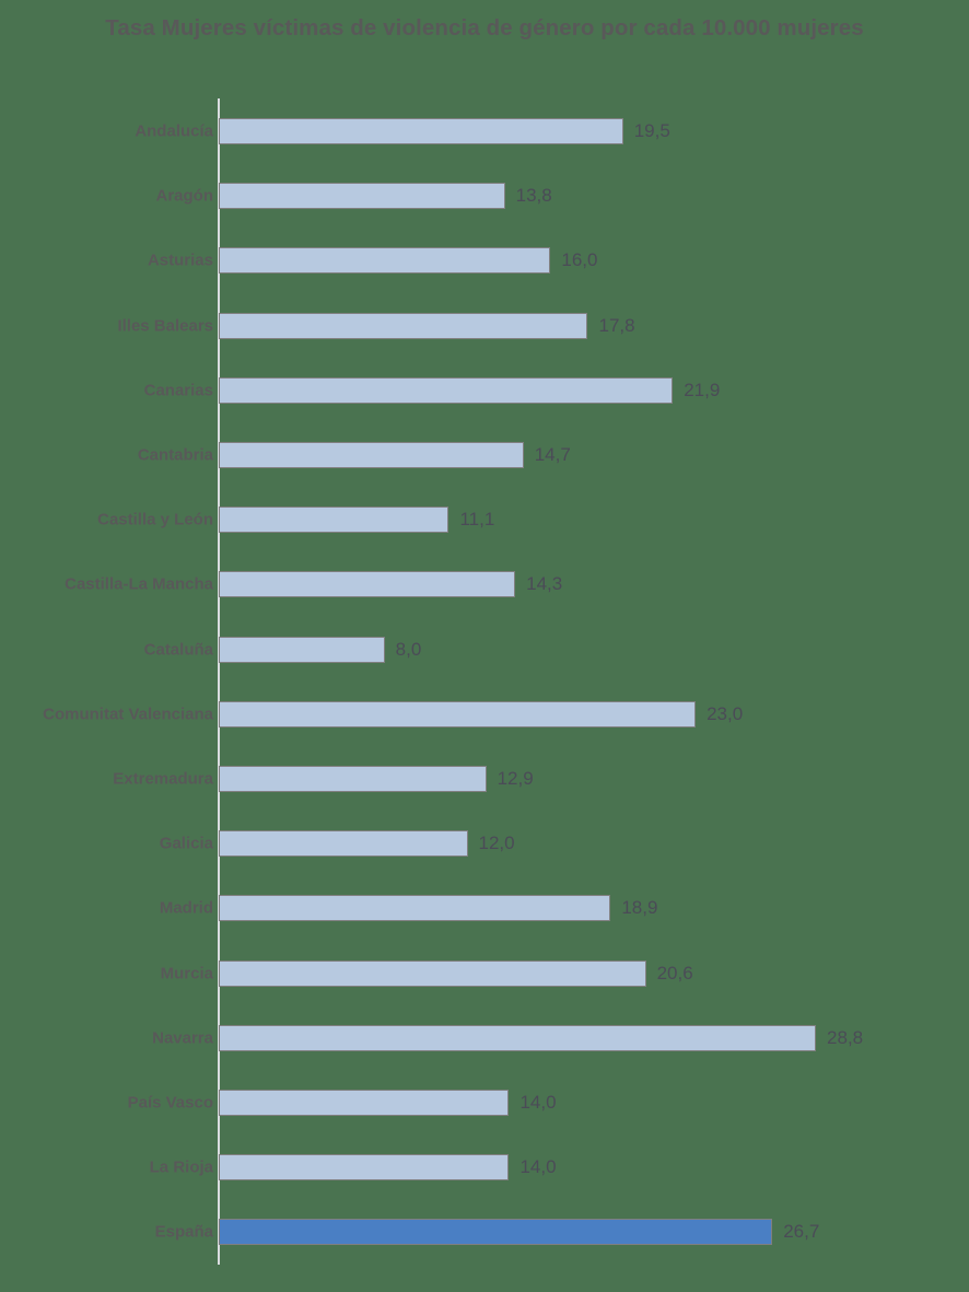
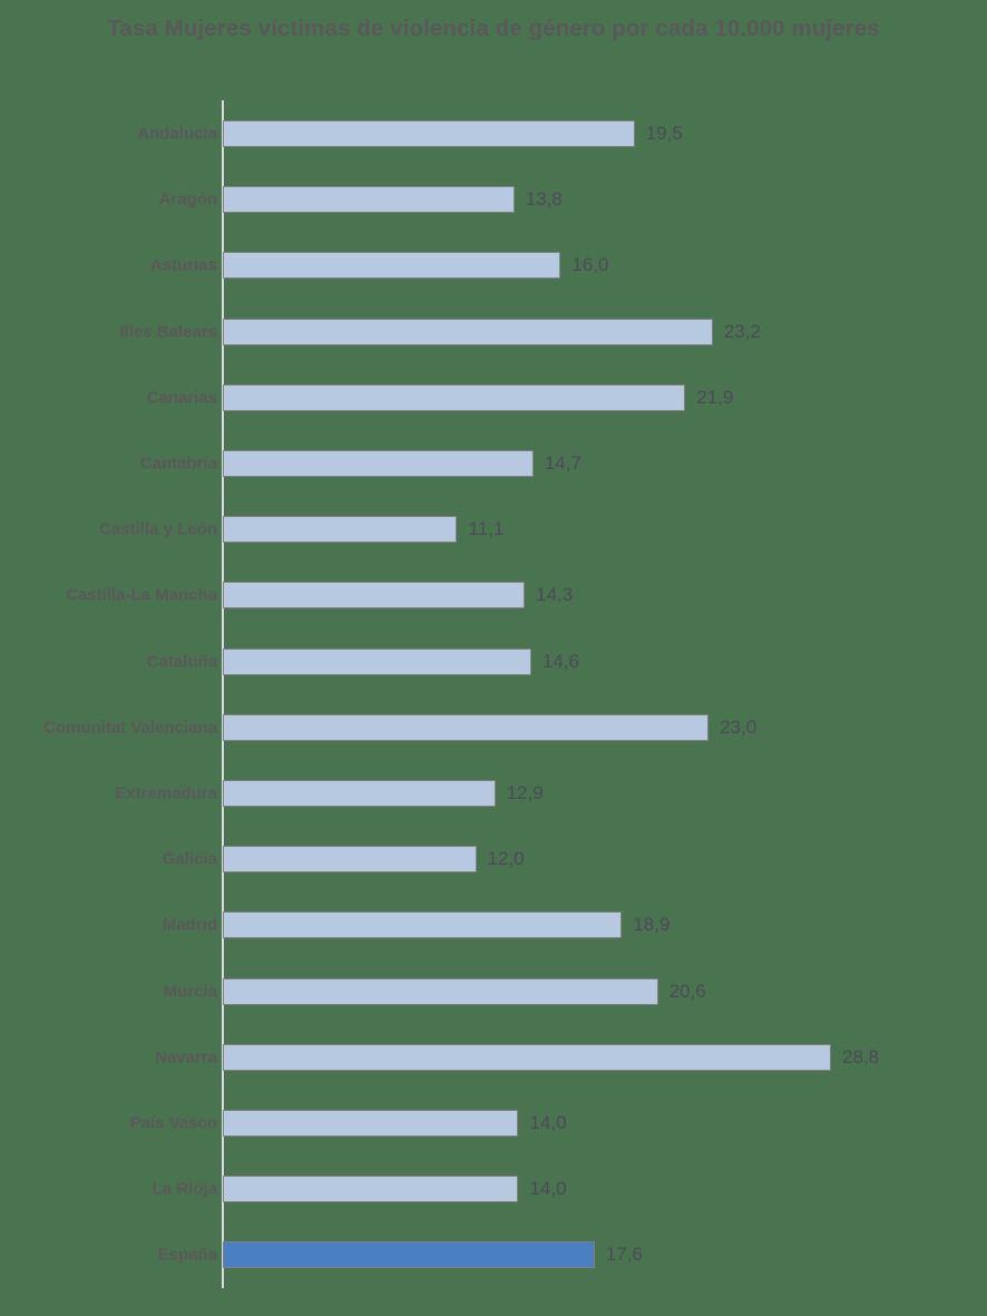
Illes Balears: 17,8 -> 23,2
Cataluña: 8,0 -> 14,6
España: 26,7 -> 17,6
